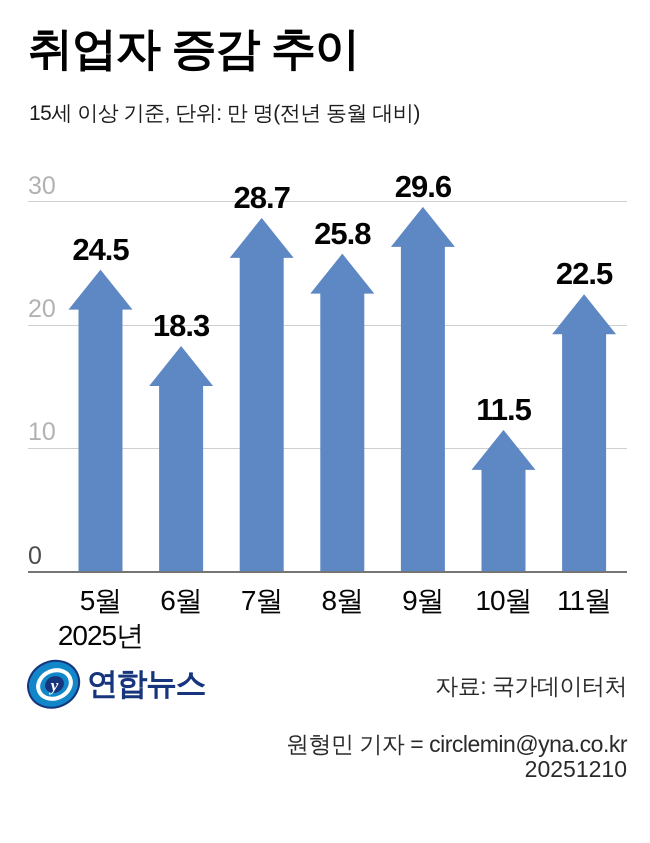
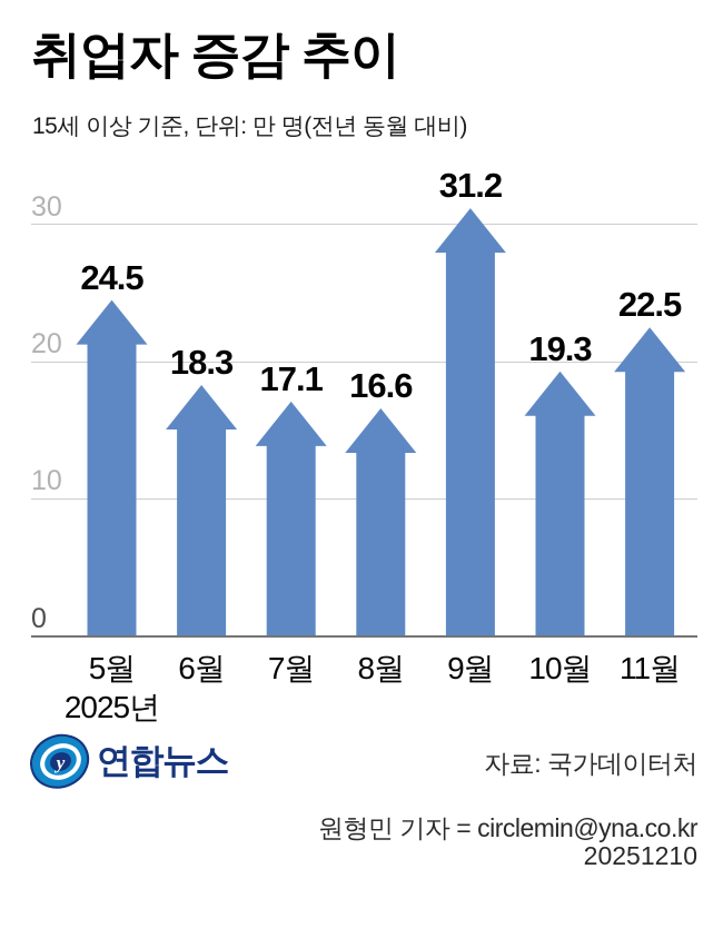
7월: 28.7 -> 17.1
8월: 25.8 -> 16.6
9월: 29.6 -> 31.2
10월: 11.5 -> 19.3
